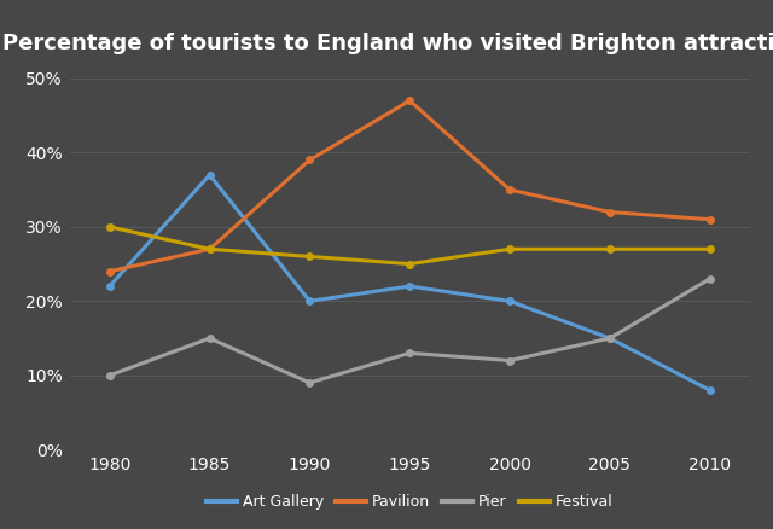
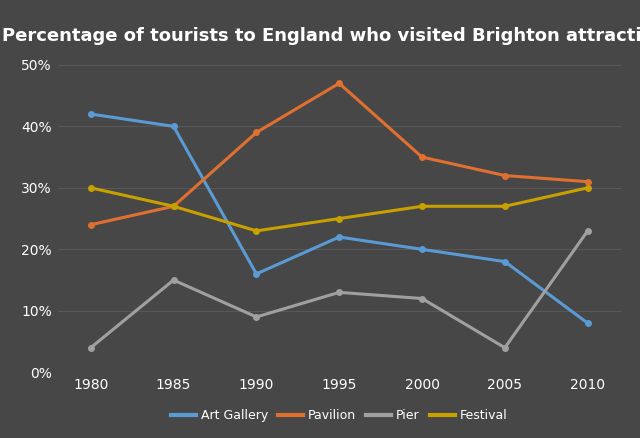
Art Gallery/1980: 22% -> 42%
Pier/1980: 10% -> 4%
Art Gallery/1985: 37% -> 40%
Art Gallery/1990: 20% -> 16%
Festival/1990: 26% -> 23%
Art Gallery/2005: 15% -> 18%
Pier/2005: 15% -> 4%
Festival/2010: 27% -> 30%
